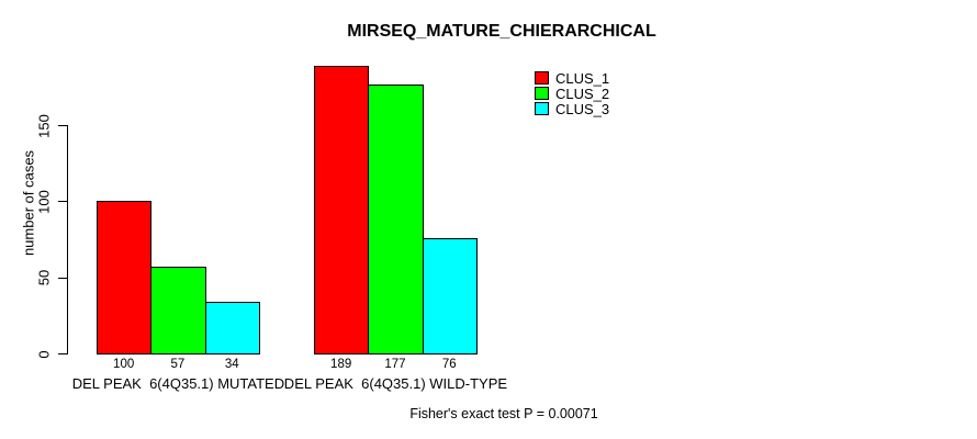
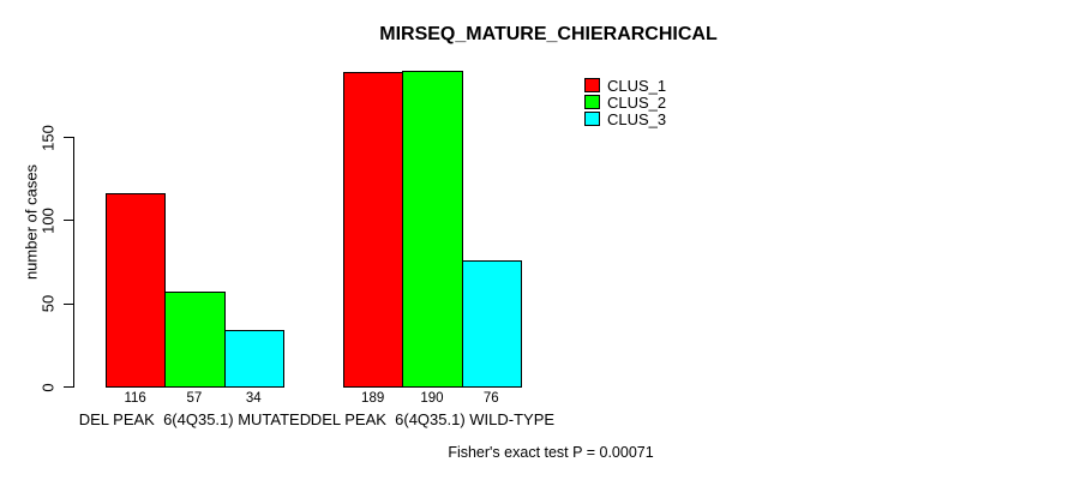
CLUS_1/DEL PEAK 6(4Q35.1) MUTATED: 100 -> 116
CLUS_2/DEL PEAK 6(4Q35.1) WILD-TYPE: 177 -> 190
